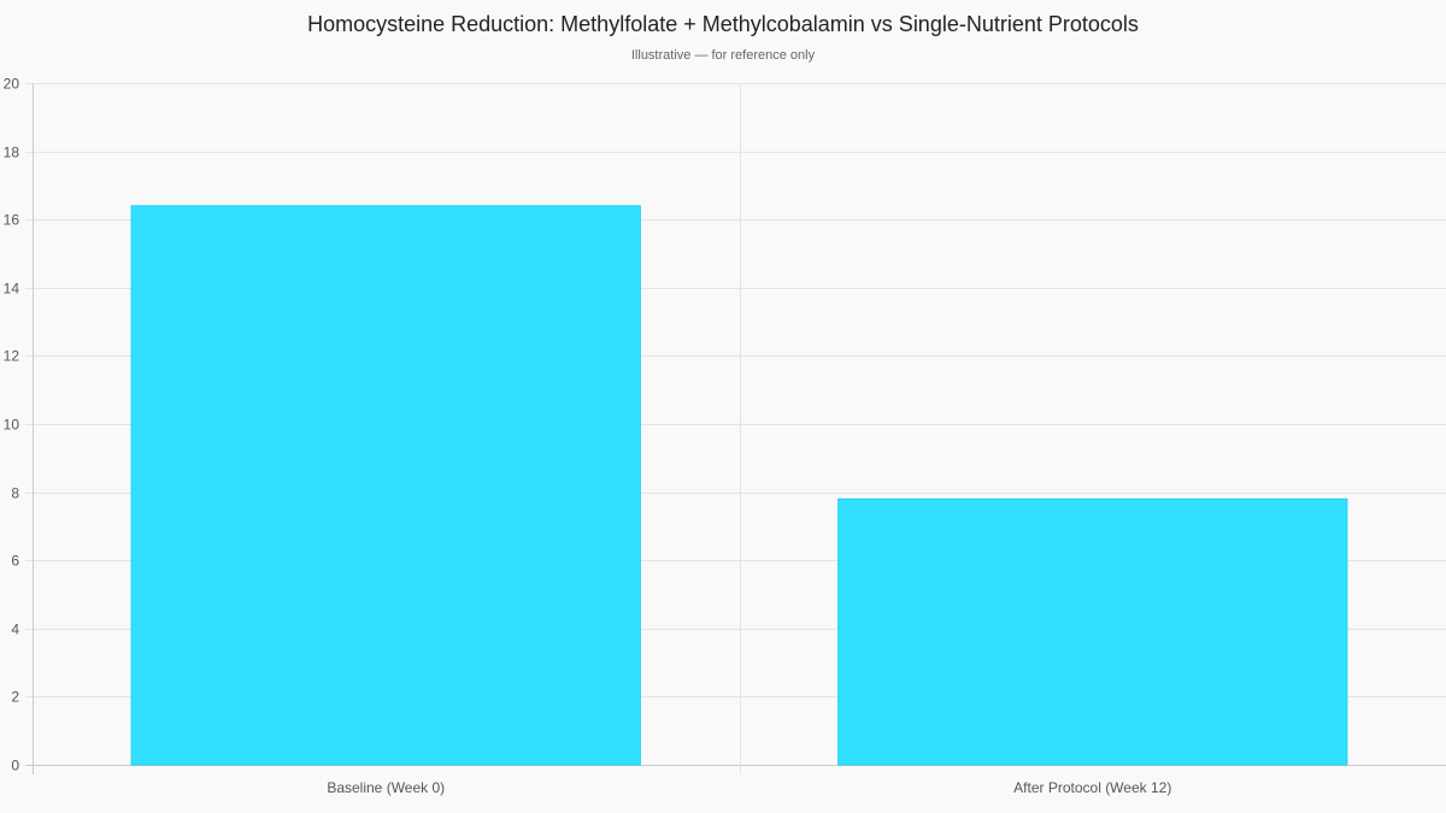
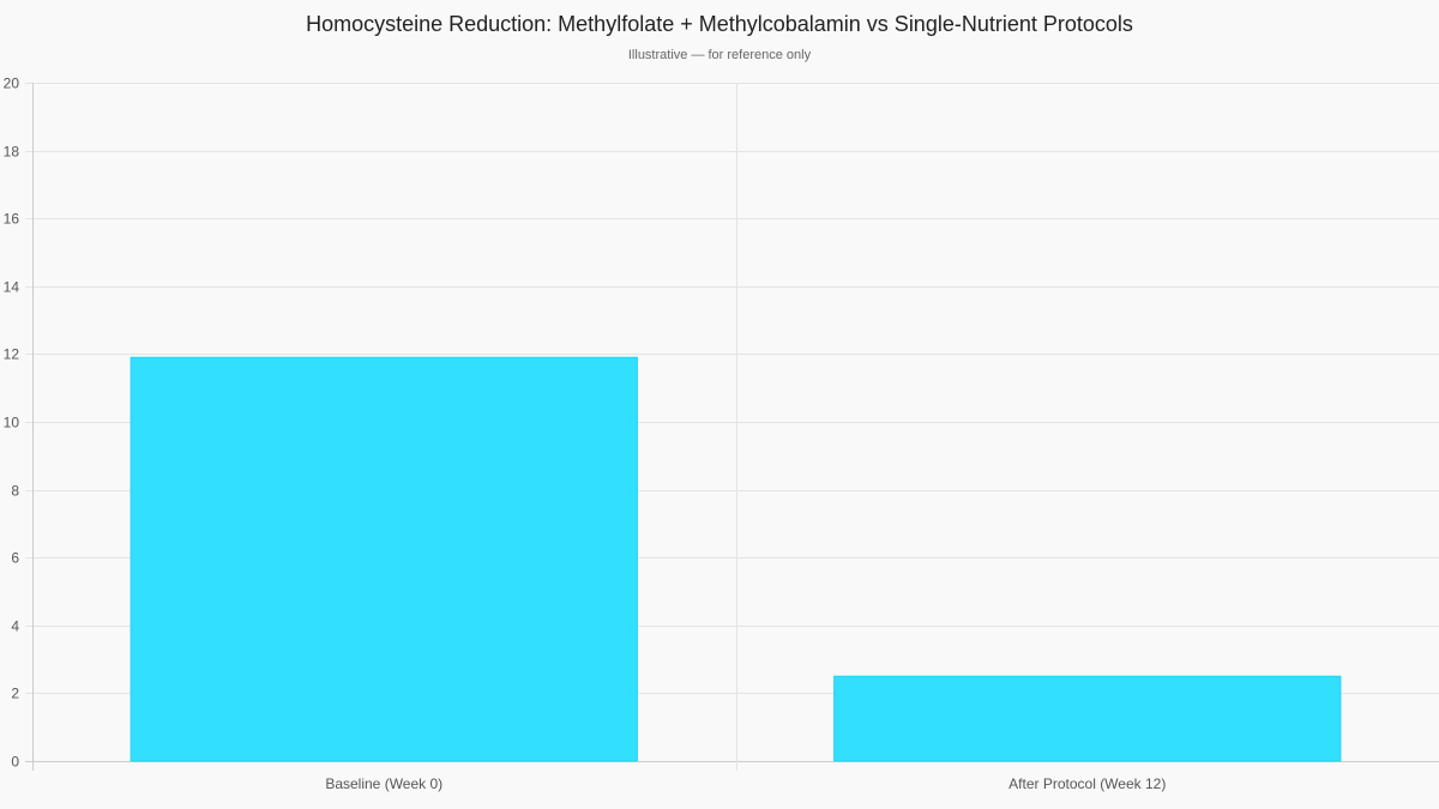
Baseline (Week 0): 16.4 -> 11.9
After Protocol (Week 12): 7.8 -> 2.5
